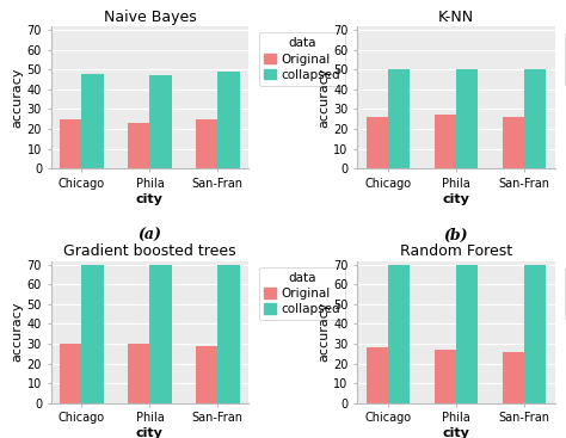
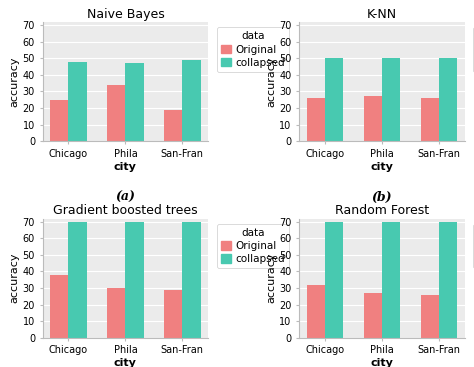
Naive Bayes/Original/Phila: 23 -> 34
Naive Bayes/Original/San-Fran: 25 -> 19
Gradient boosted trees/Original/Chicago: 30 -> 38
Random Forest/Original/Chicago: 28 -> 32
